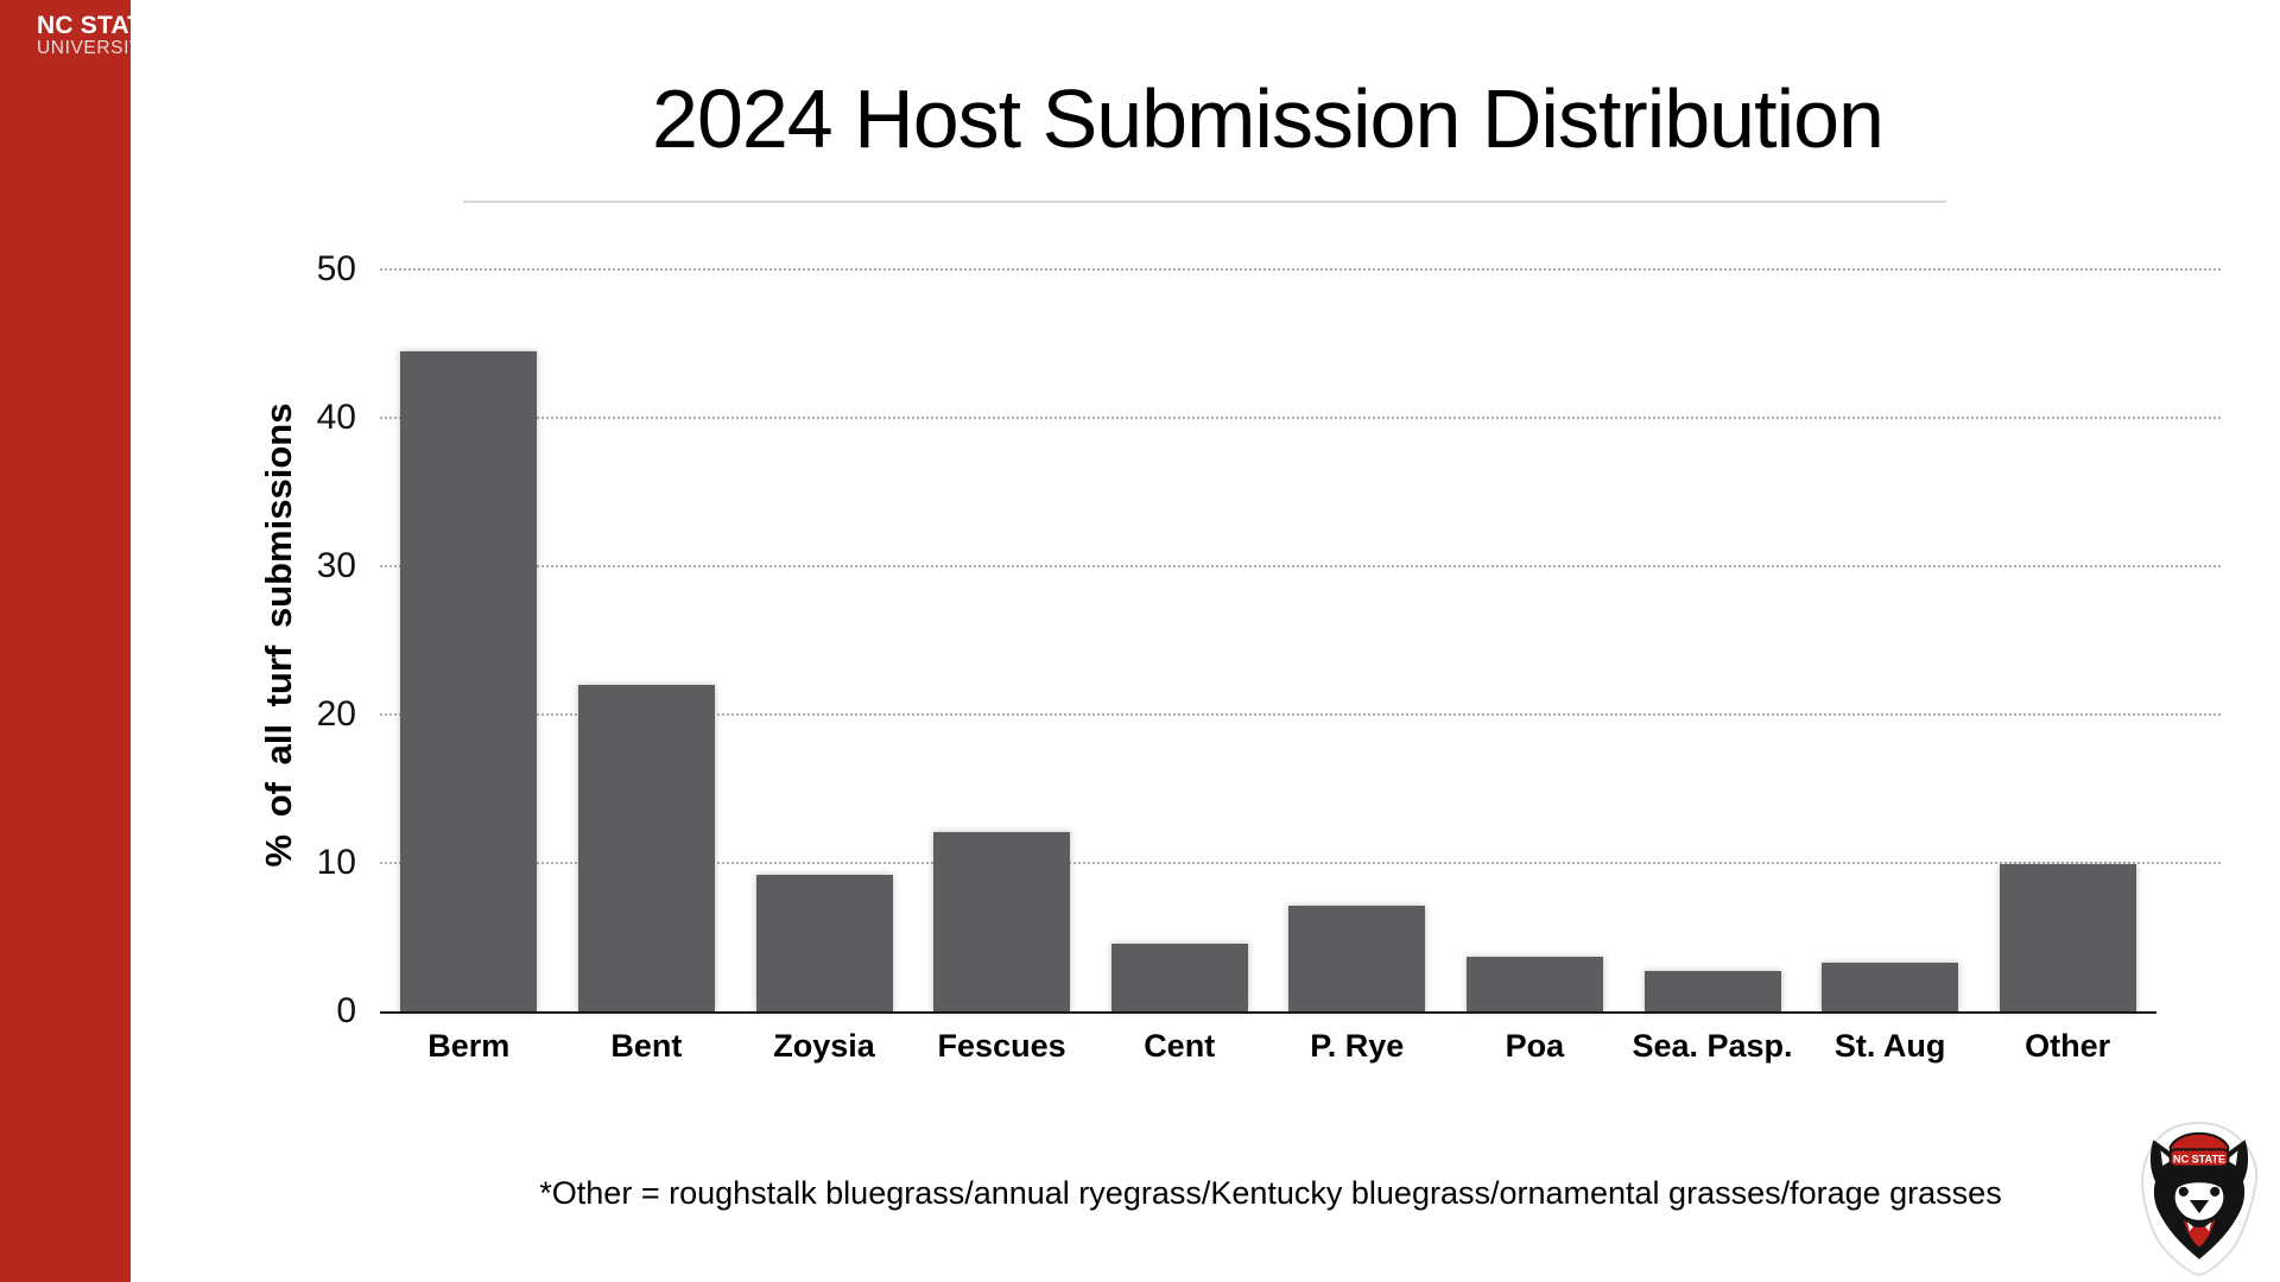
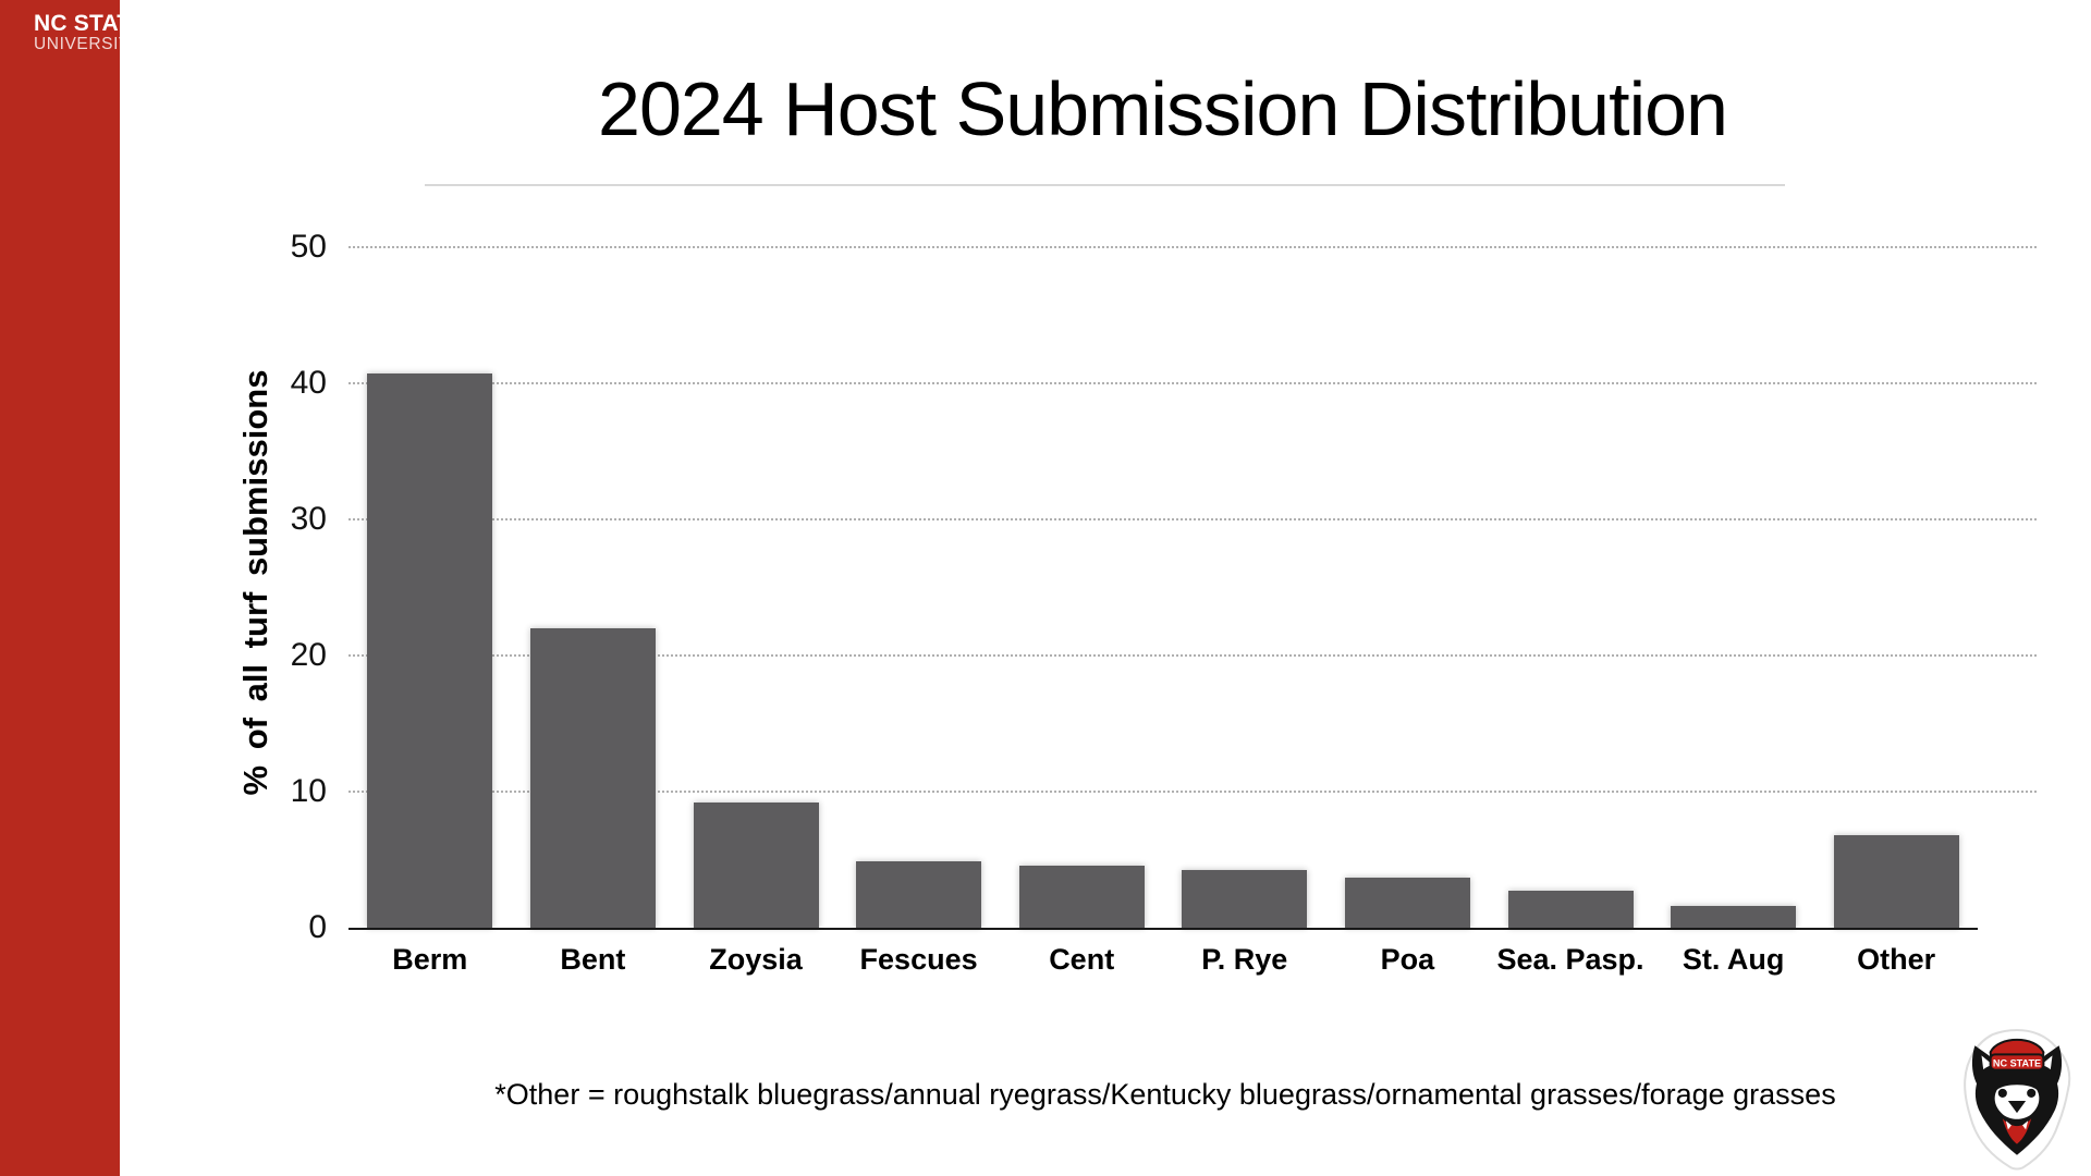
Berm: 44.5 -> 40.7
Fescues: 12.1 -> 4.9
P. Rye: 7.1 -> 4.2
St. Aug: 3.3 -> 1.6
Other: 9.9 -> 6.8
